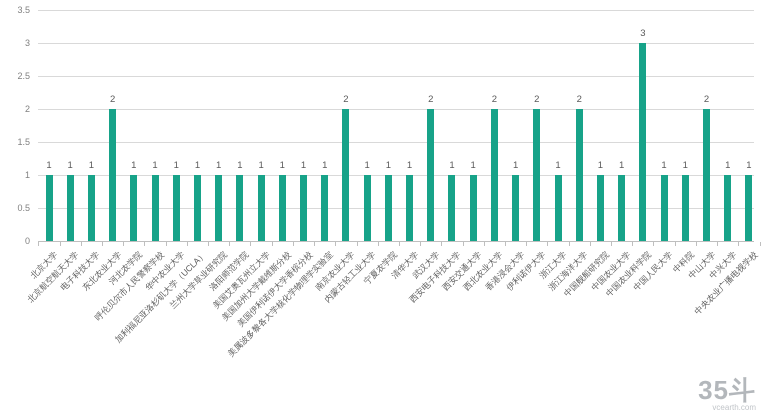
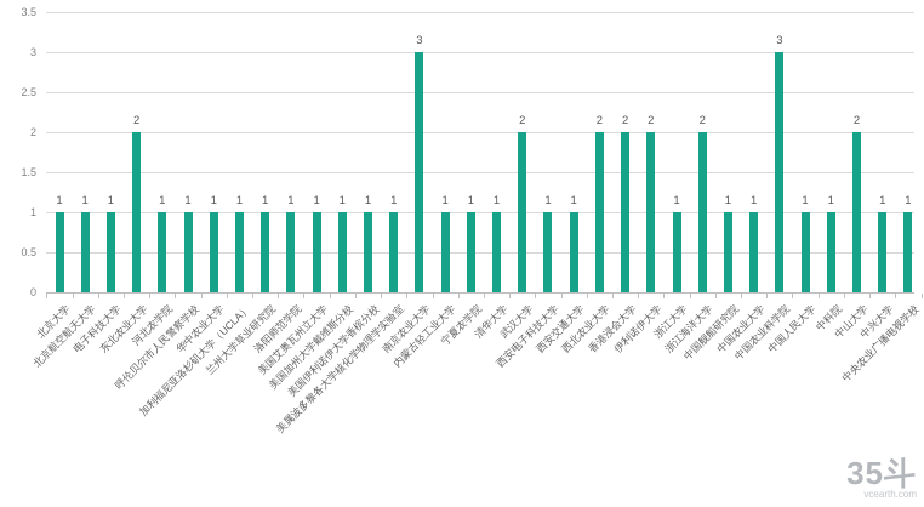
南京农业大学: 2 -> 3
香港浸会大学: 1 -> 2
